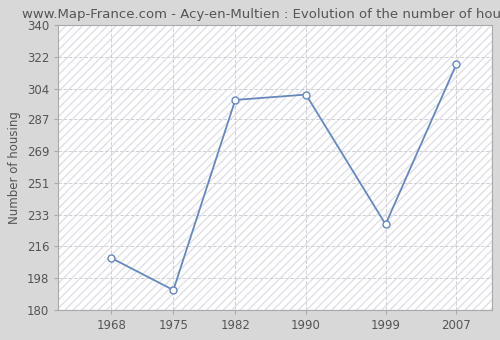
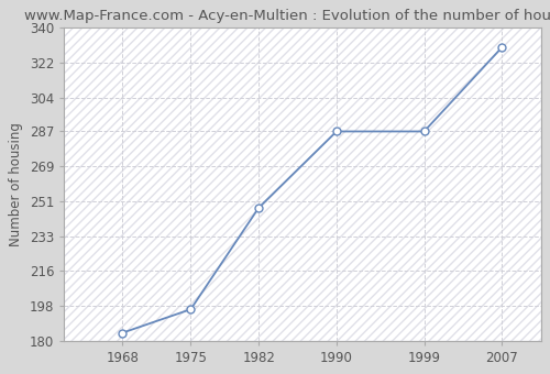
1968: 209 -> 184
1975: 191 -> 196
1982: 298 -> 248
1990: 301 -> 287
1999: 228 -> 287
2007: 318 -> 330
